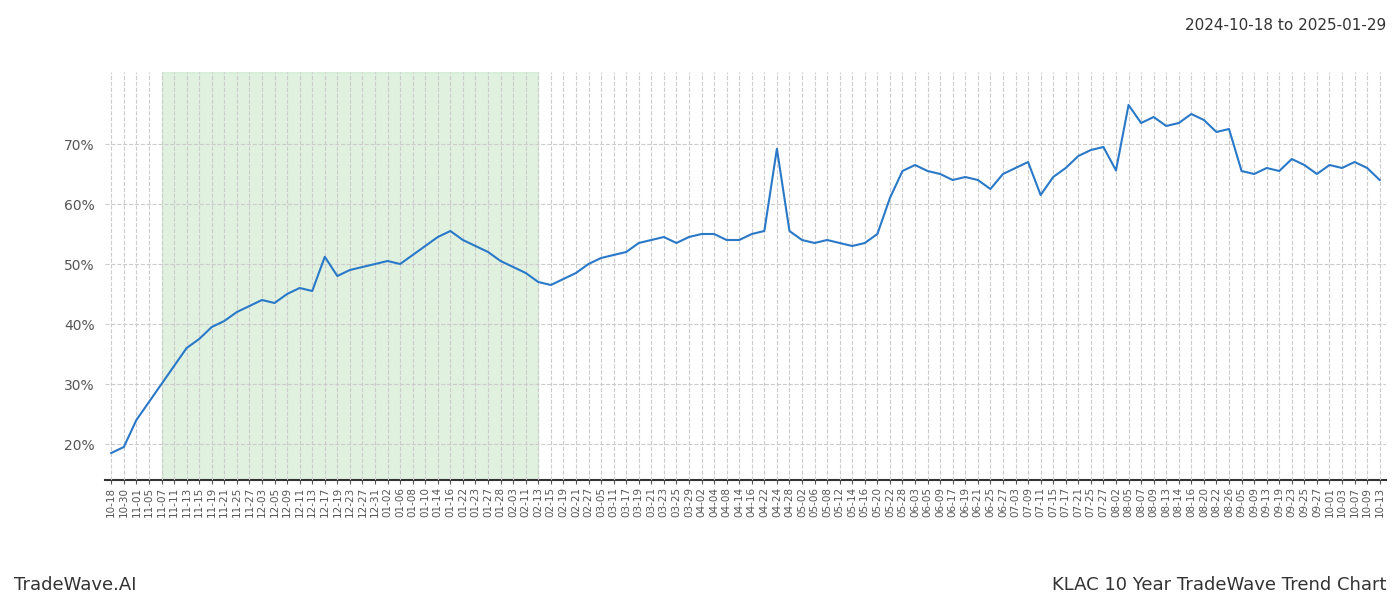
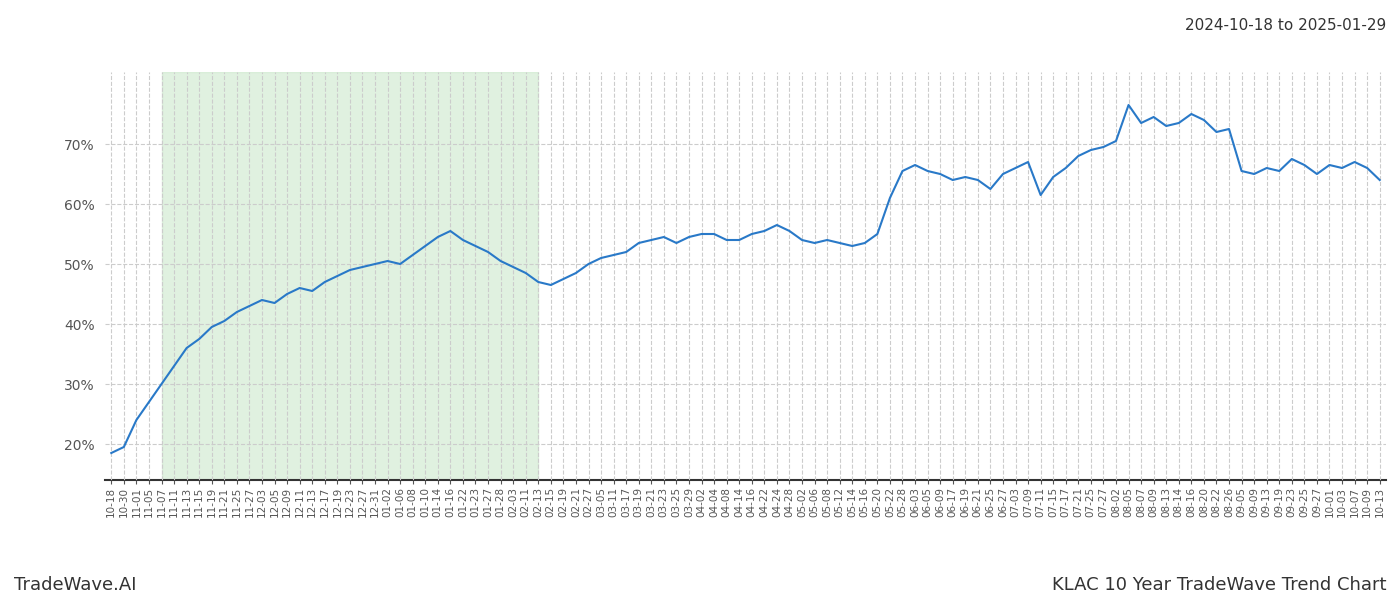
12-17: 51.2% -> 47.0%
04-24: 69.2% -> 56.5%
08-02: 65.6% -> 70.5%
